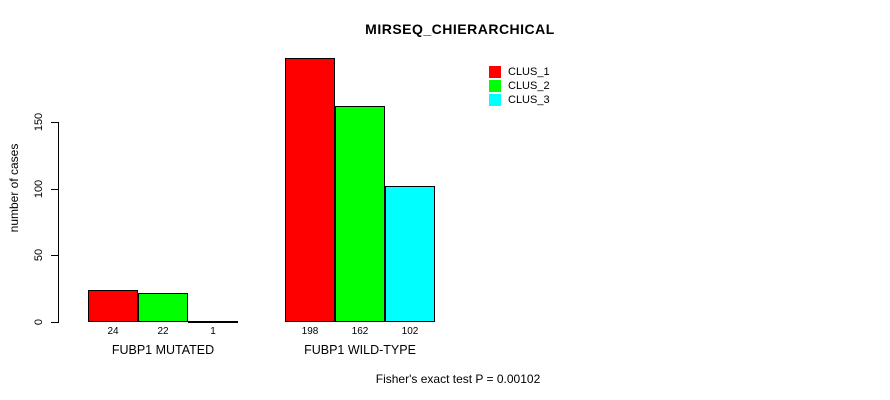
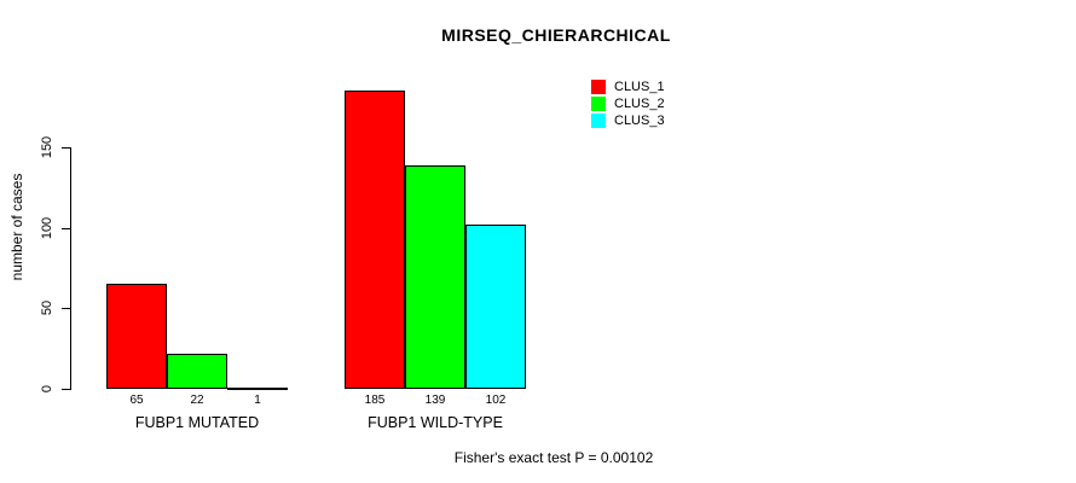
CLUS_1/FUBP1 MUTATED: 24 -> 65
CLUS_1/FUBP1 WILD-TYPE: 198 -> 185
CLUS_2/FUBP1 WILD-TYPE: 162 -> 139
